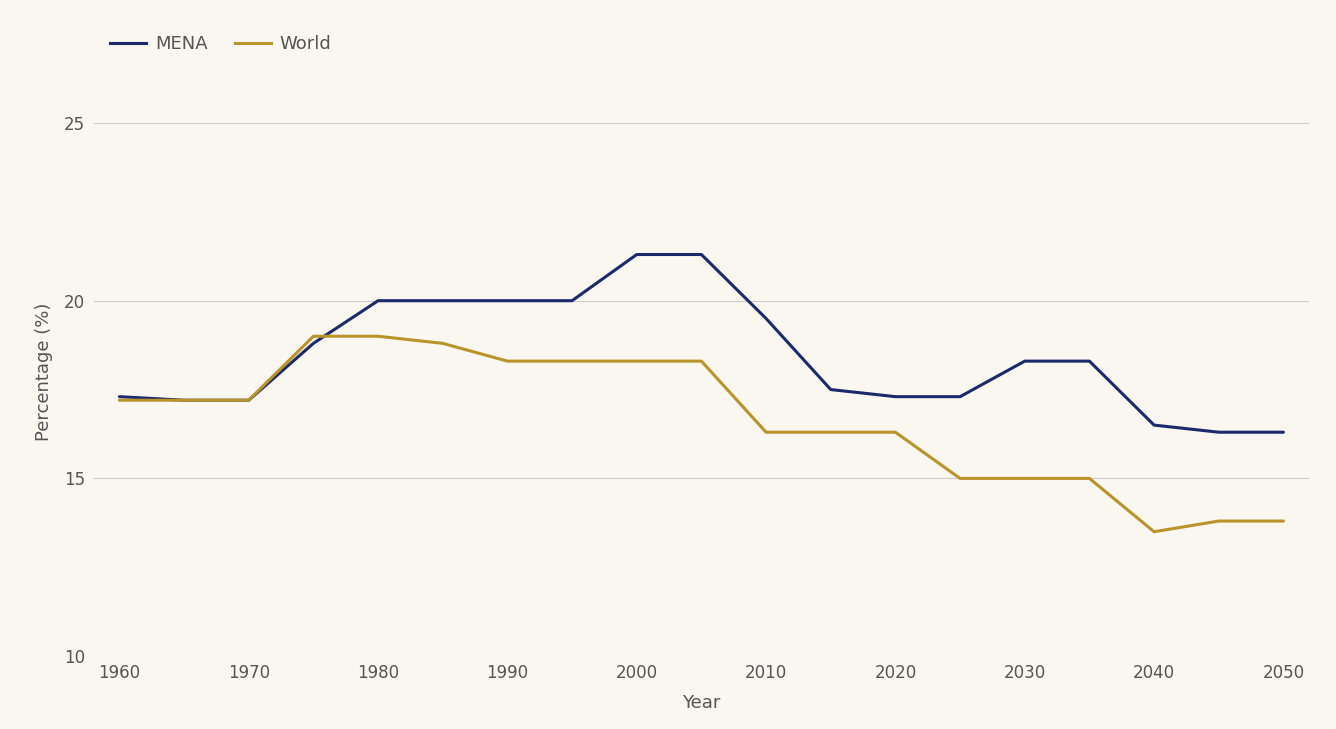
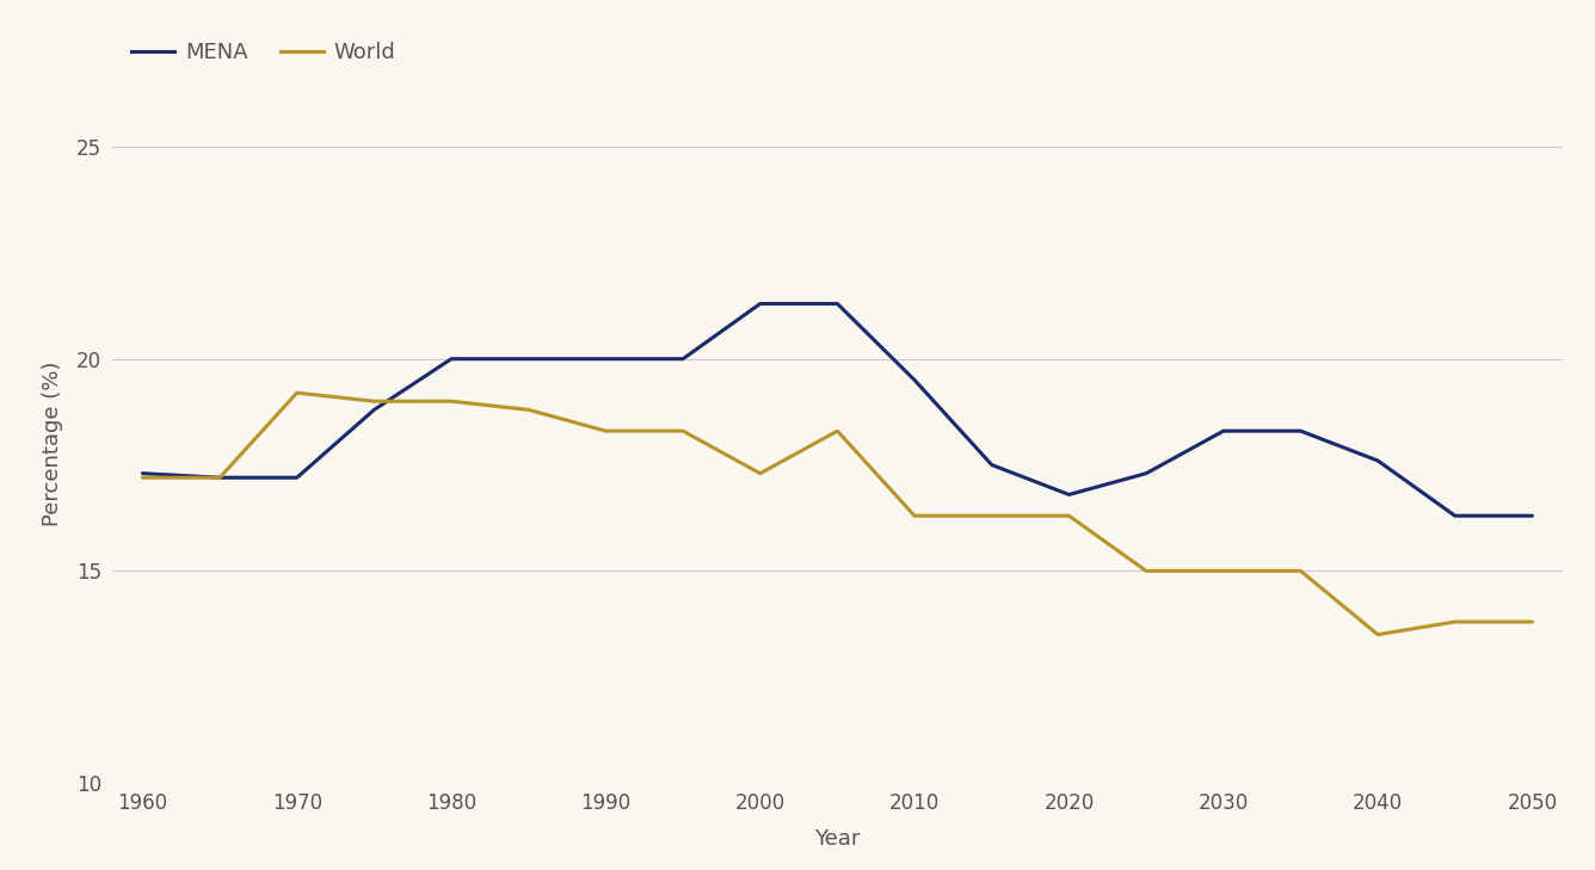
World/1970: 17.2 -> 19.2
World/2000: 18.3 -> 17.3
MENA/2020: 17.3 -> 16.8
MENA/2040: 16.5 -> 17.6
